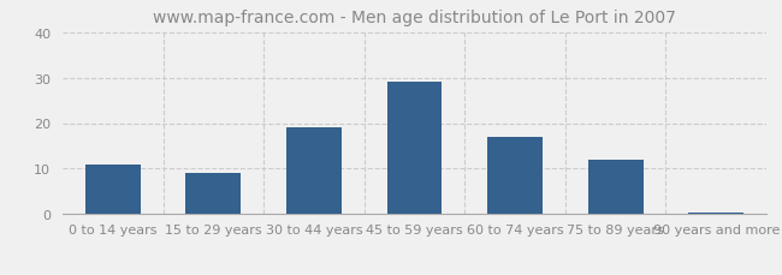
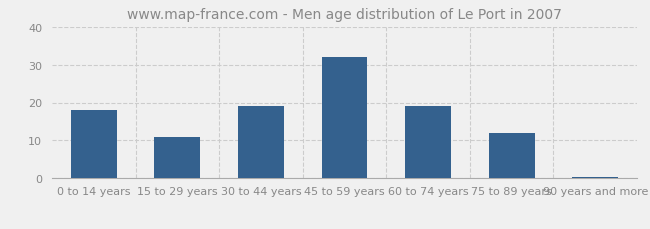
0 to 14 years: 11.0 -> 18.0
15 to 29 years: 9.0 -> 11.0
45 to 59 years: 29.0 -> 32.0
60 to 74 years: 17.0 -> 19.0
